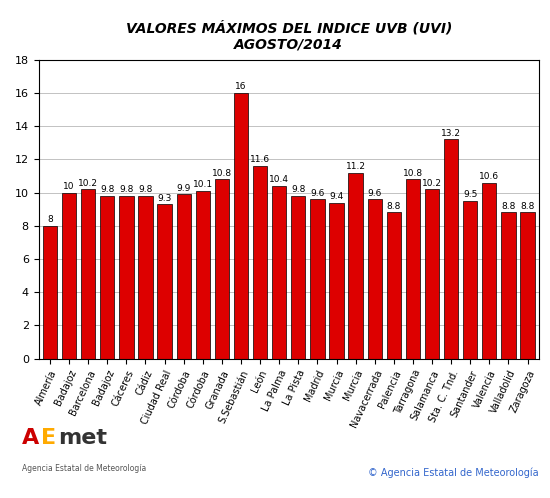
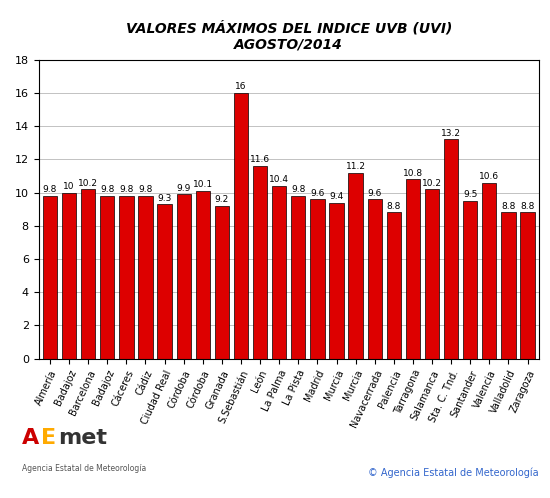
Almería: 8 -> 9.8
Granada: 10.8 -> 9.2
